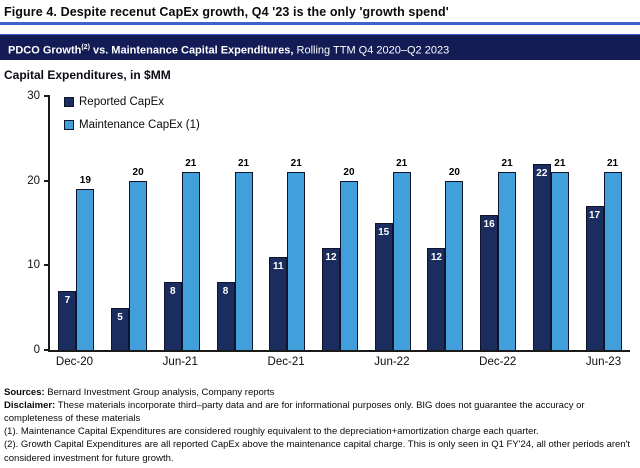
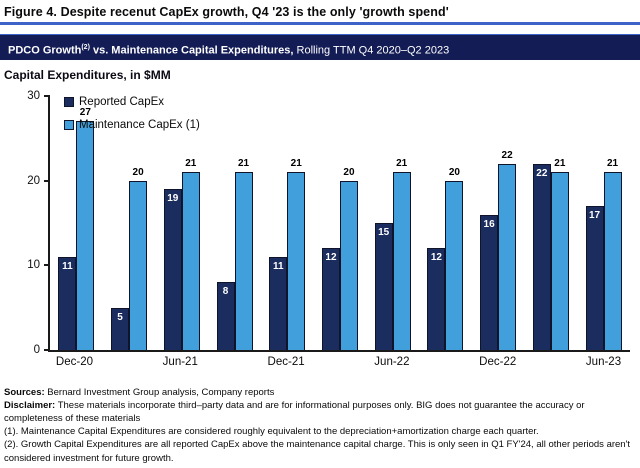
Reported CapEx/Dec-20: 7 -> 11
Maintenance CapEx (1)/Dec-20: 19 -> 27
Reported CapEx/Jun-21: 8 -> 19
Maintenance CapEx (1)/Dec-22: 21 -> 22
